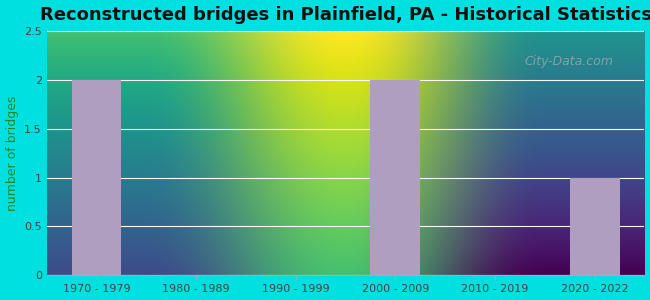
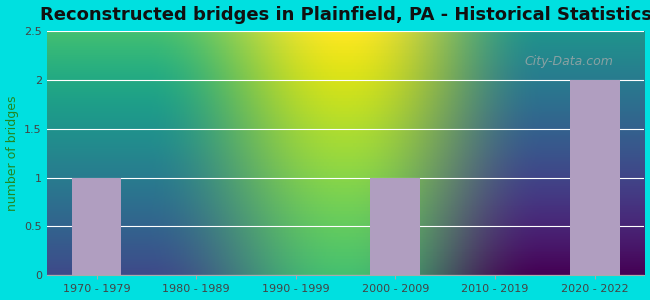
1970 - 1979: 2 -> 1
2000 - 2009: 2 -> 1
2020 - 2022: 1 -> 2
